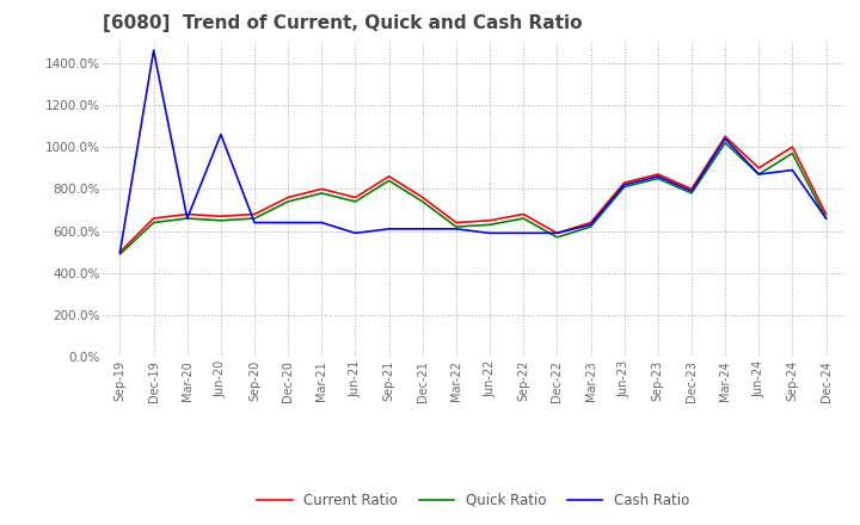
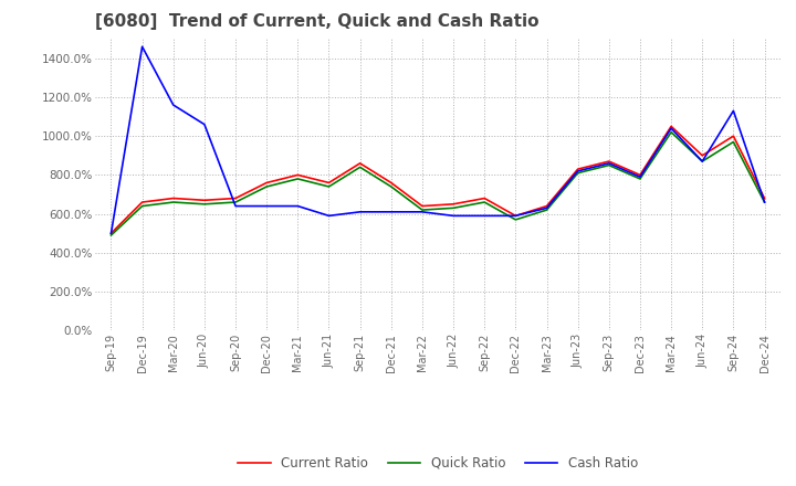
Cash Ratio/Mar-20: 660% -> 1160%
Cash Ratio/Sep-24: 890% -> 1130%
